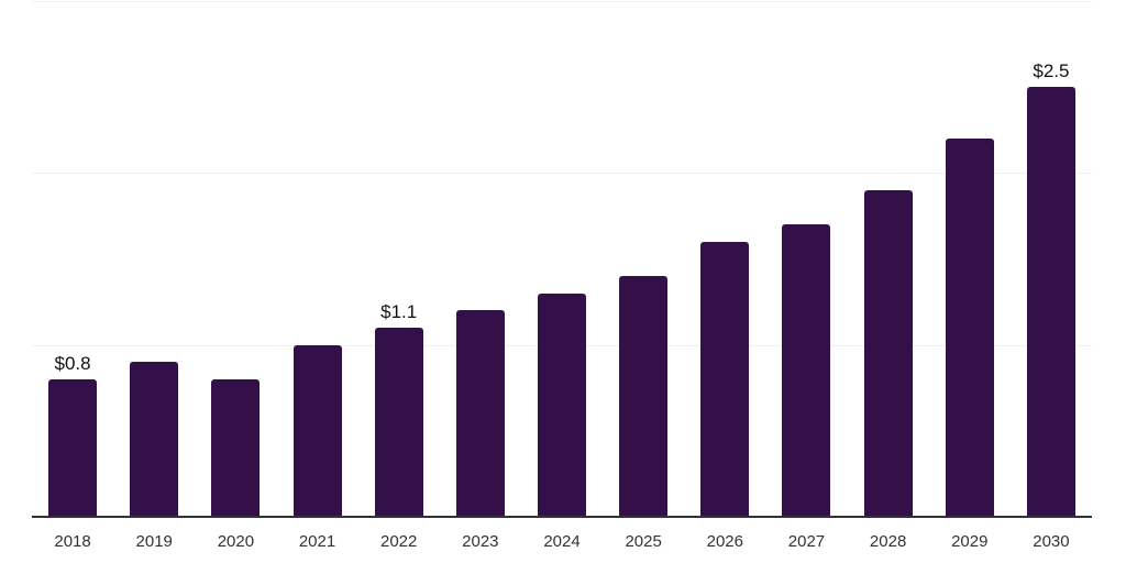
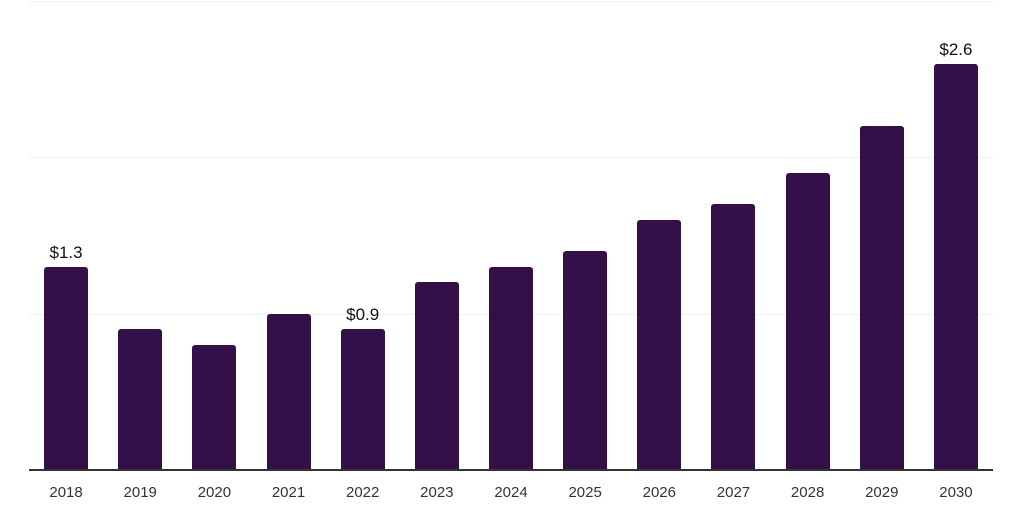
2018: $0.8 -> $1.3
2022: $1.1 -> $0.9
2030: $2.5 -> $2.6
